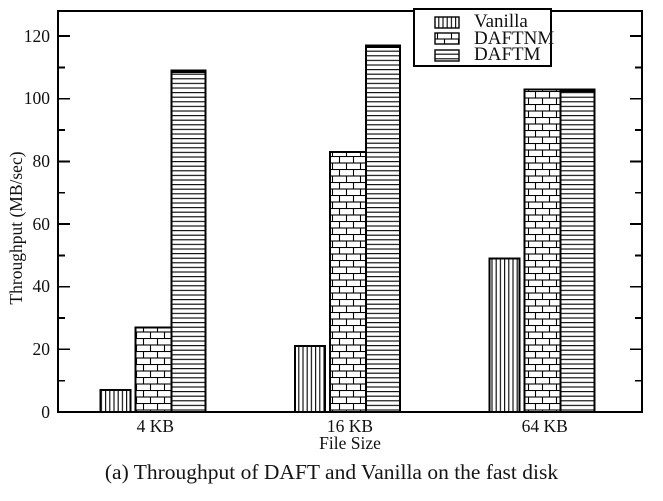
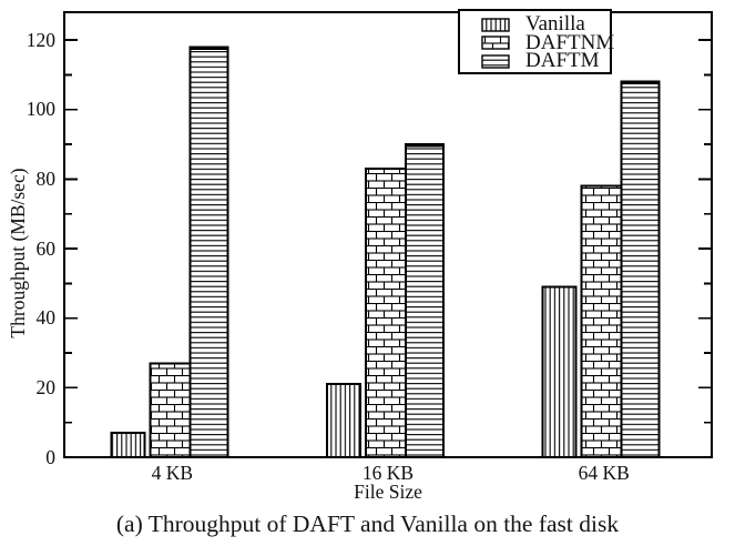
DAFTM/4 KB: 109 -> 118
DAFTM/16 KB: 117 -> 90
DAFTNM/64 KB: 103 -> 78
DAFTM/64 KB: 103 -> 108
